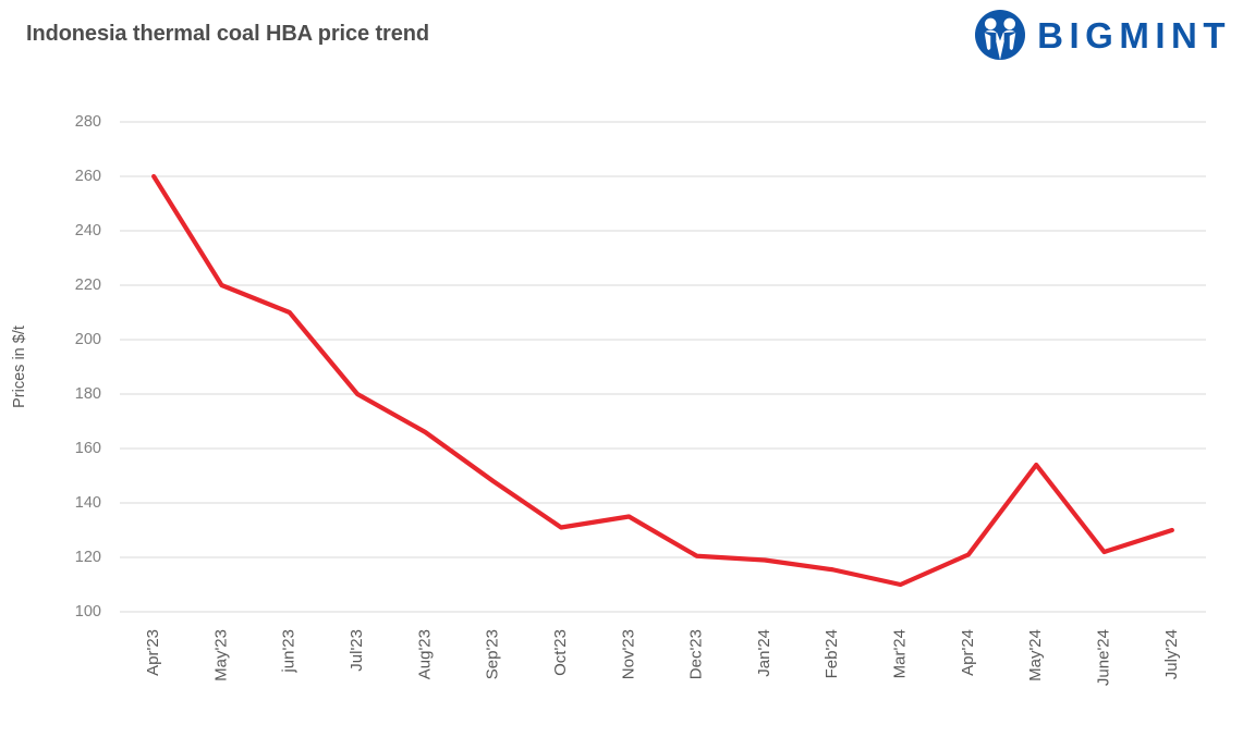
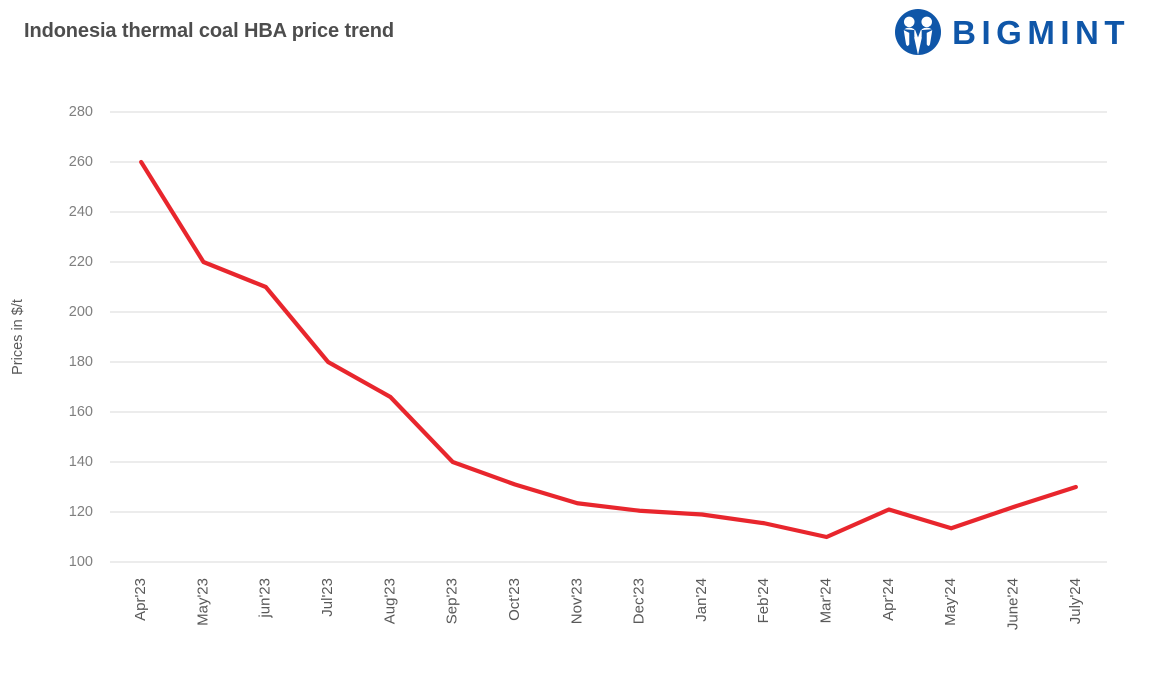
Sep'23: 148 -> 140
Nov'23: 135 -> 124
May'24: 154 -> 114
